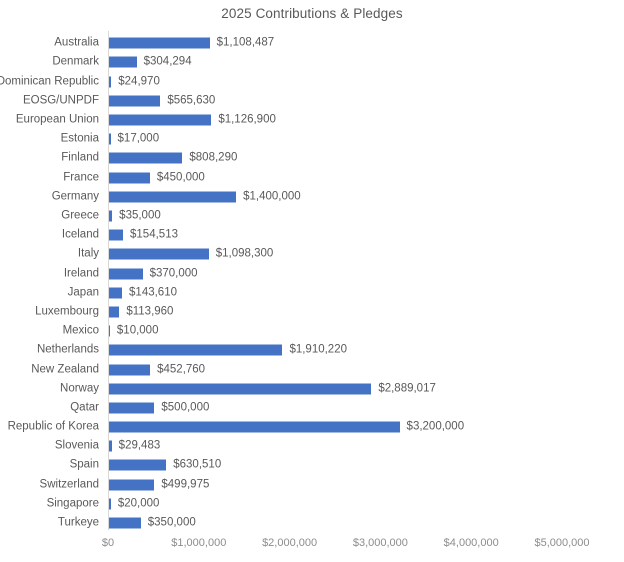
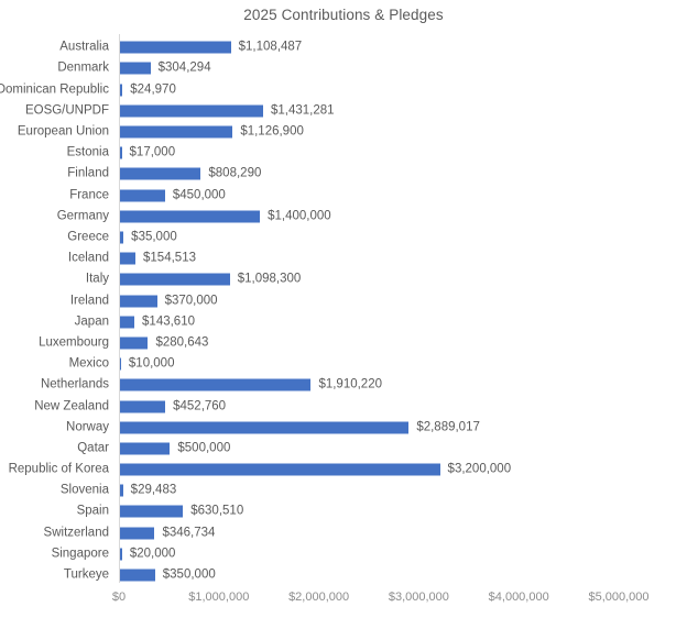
EOSG/UNPDF: $565,630 -> $1,431,281
Luxembourg: $113,960 -> $280,643
Switzerland: $499,975 -> $346,734
